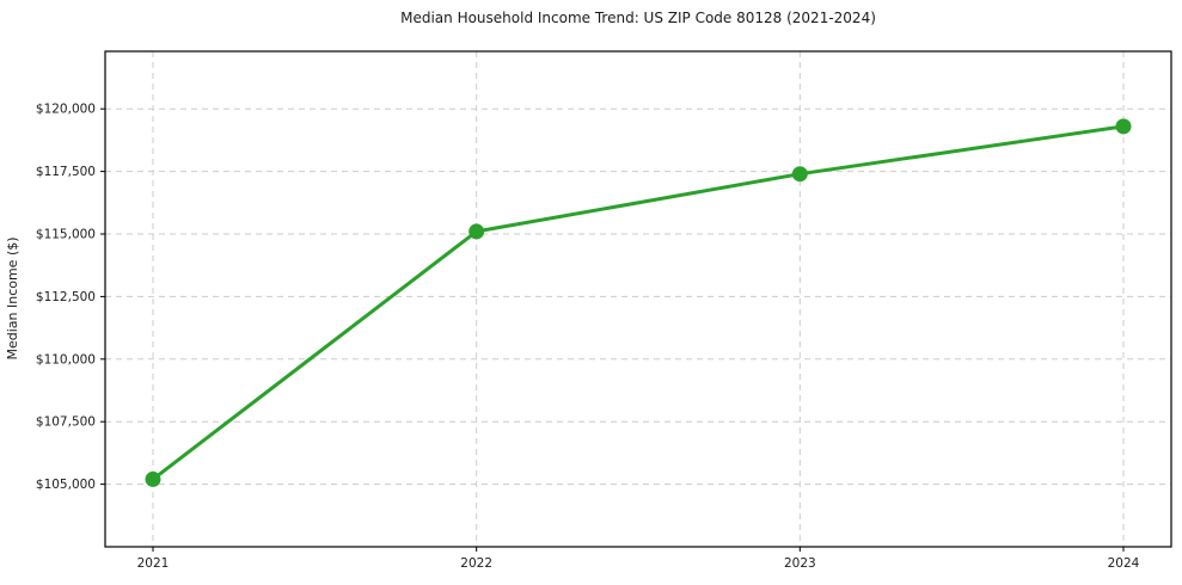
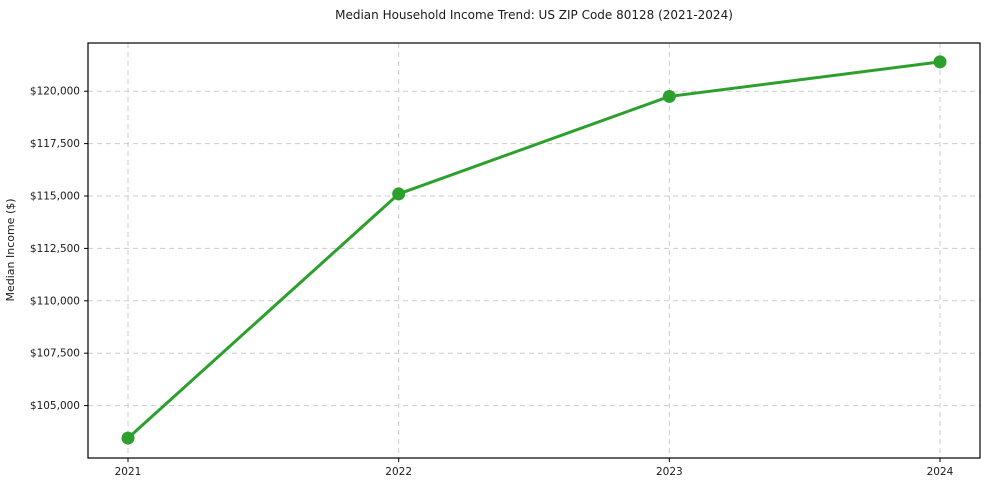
2021: $105200 -> $103400
2023: $117400 -> $119800
2024: $119300 -> $121400
